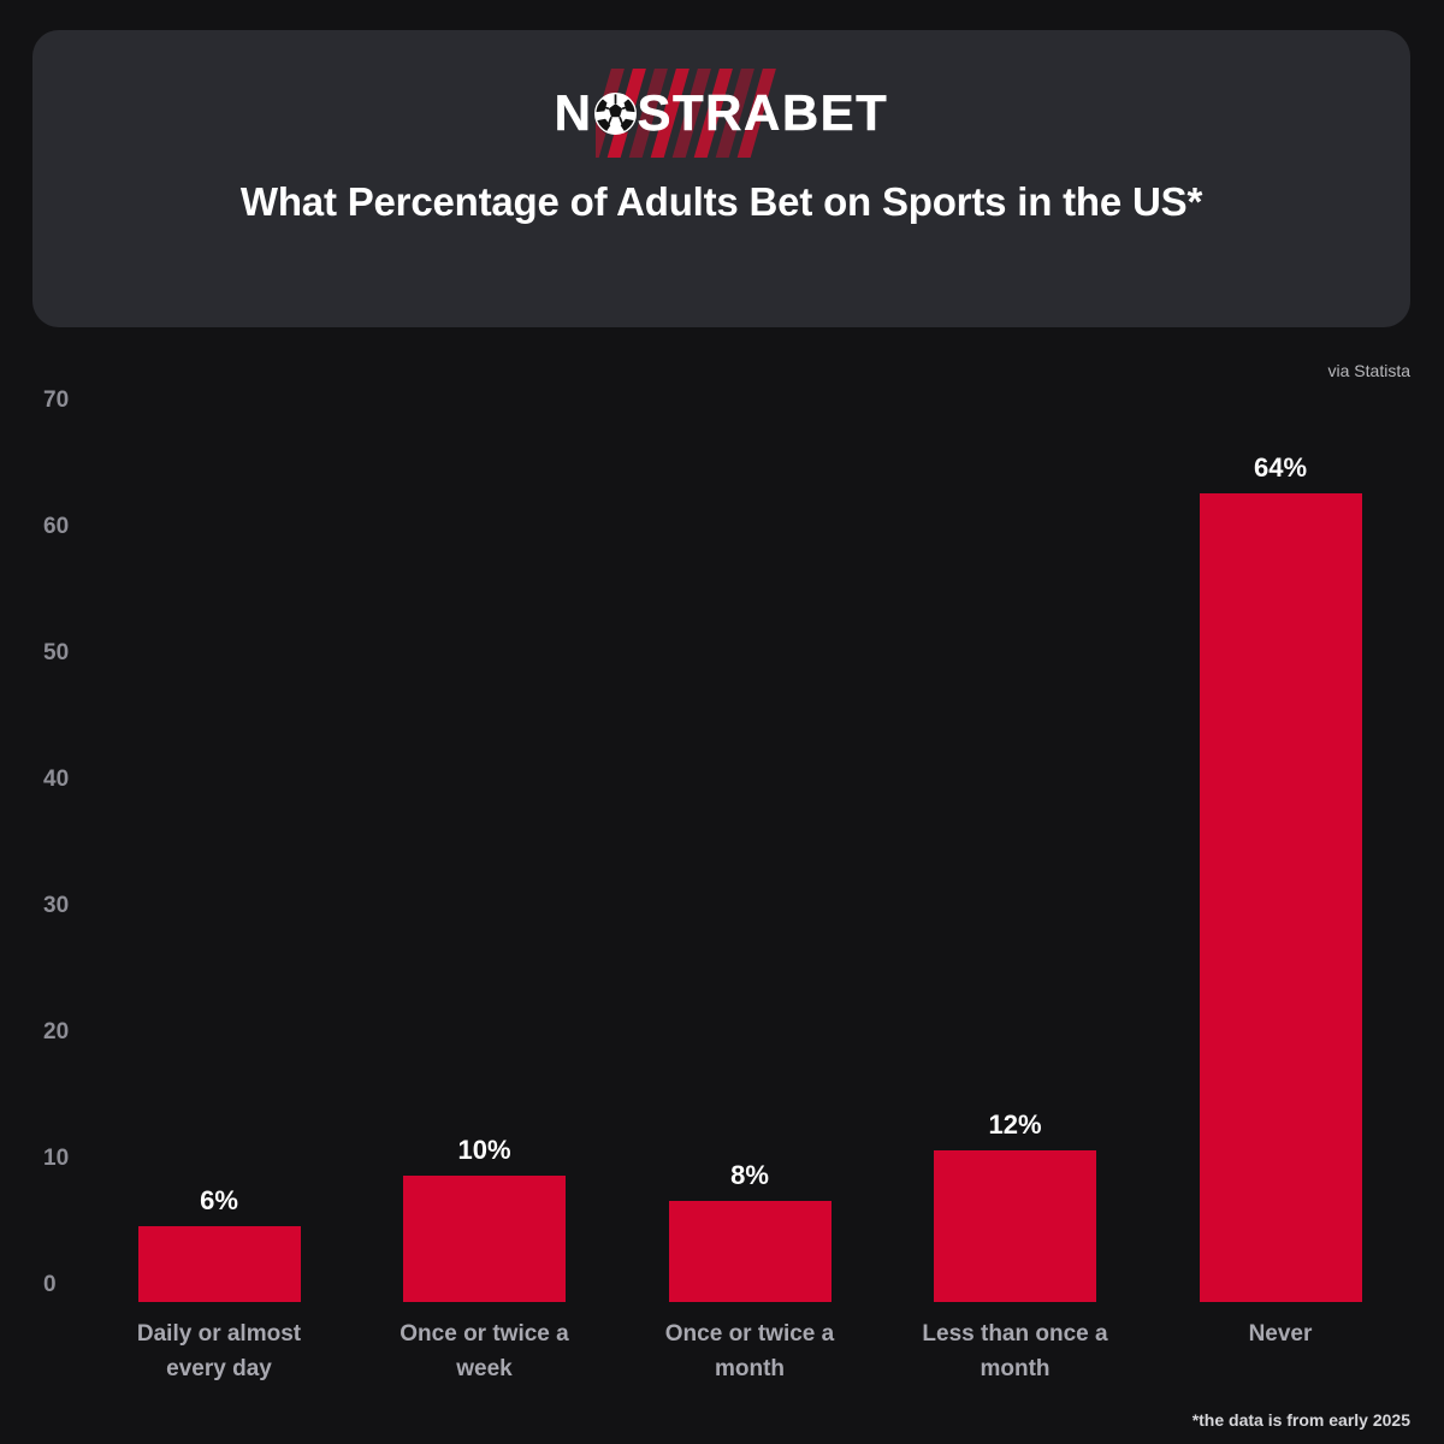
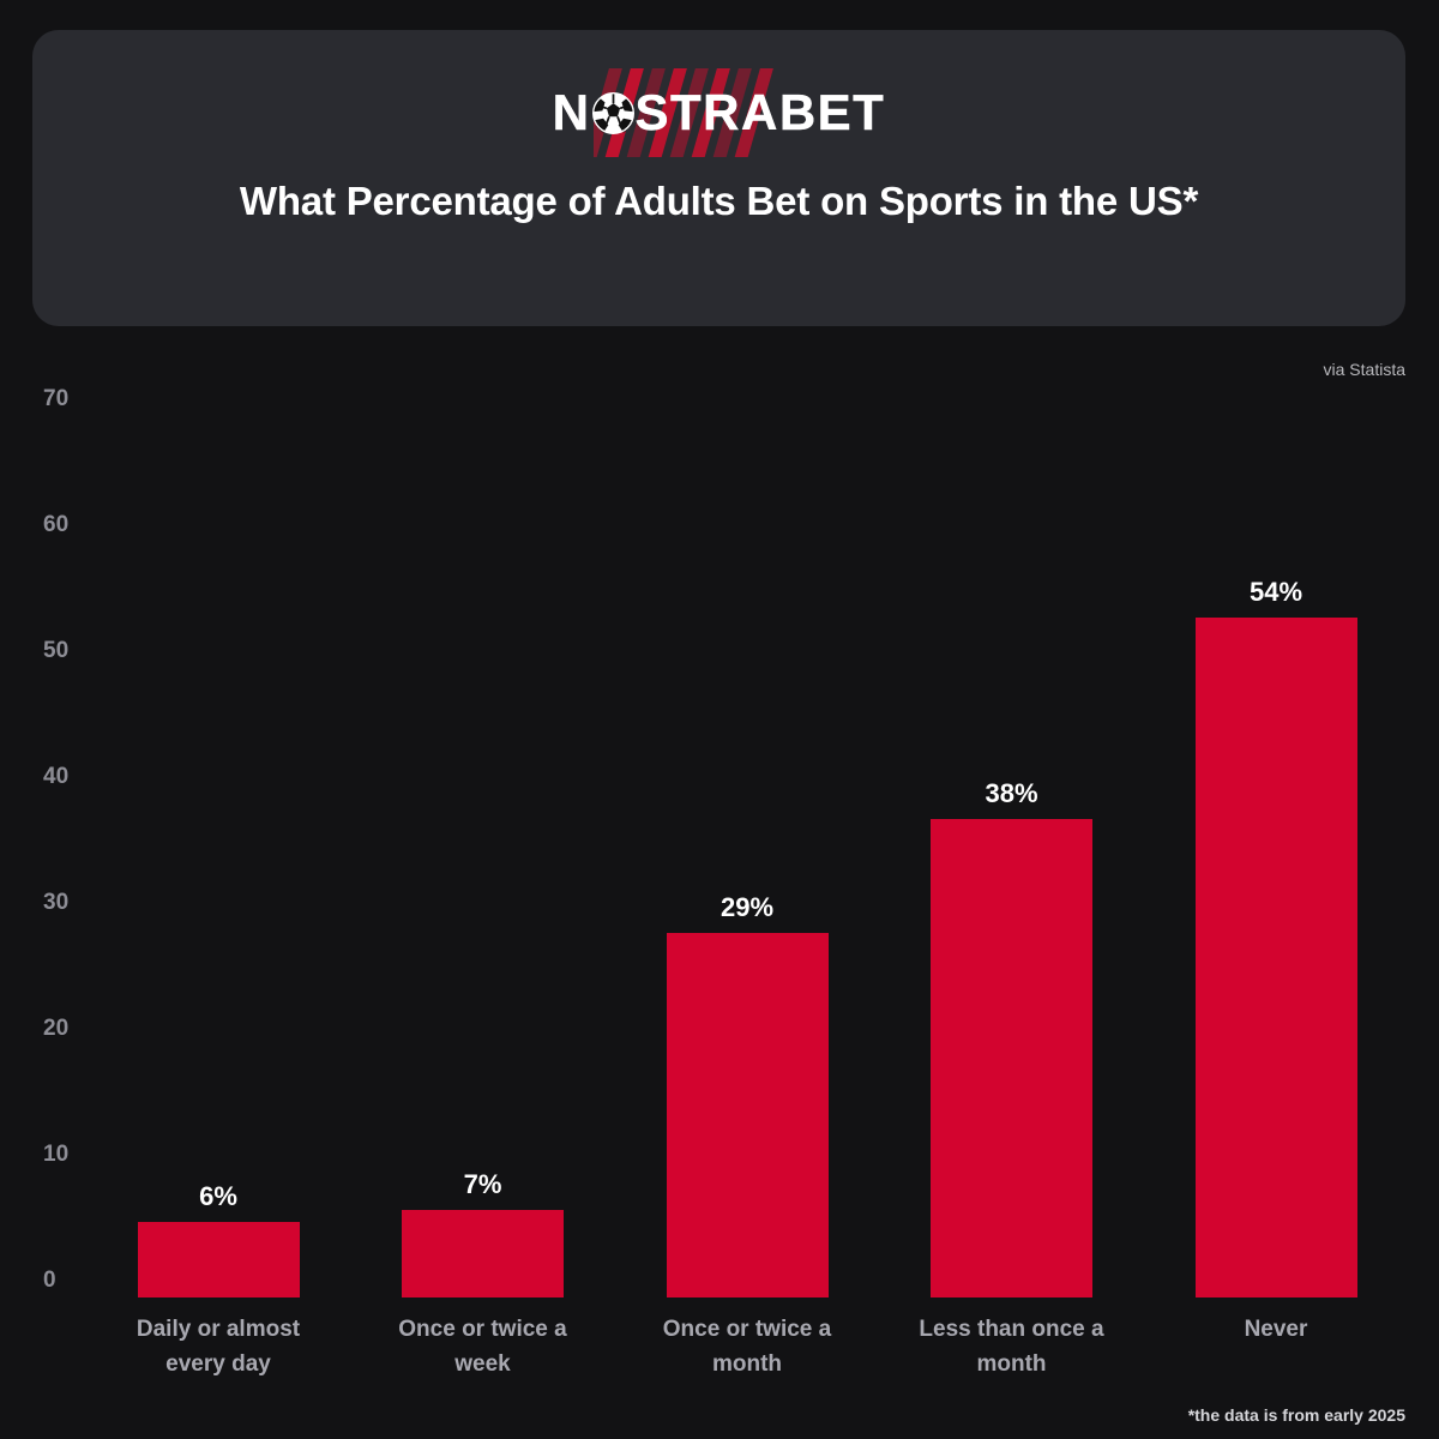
Once or twice a week: 10% -> 7%
Once or twice a month: 8% -> 29%
Less than once a month: 12% -> 38%
Never: 64% -> 54%
